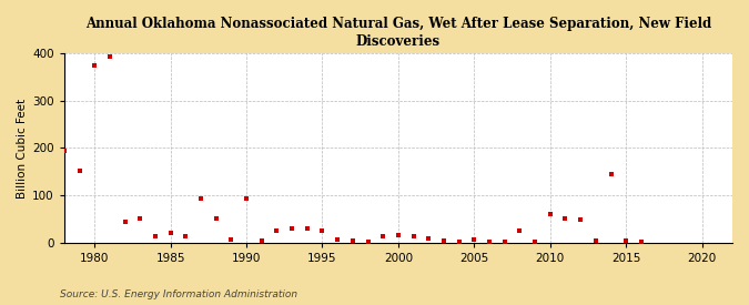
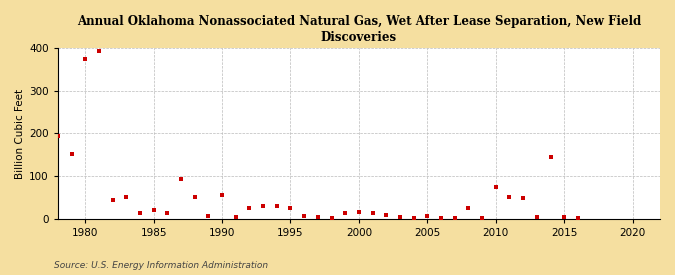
1990: 93 -> 55
2010: 60 -> 75
